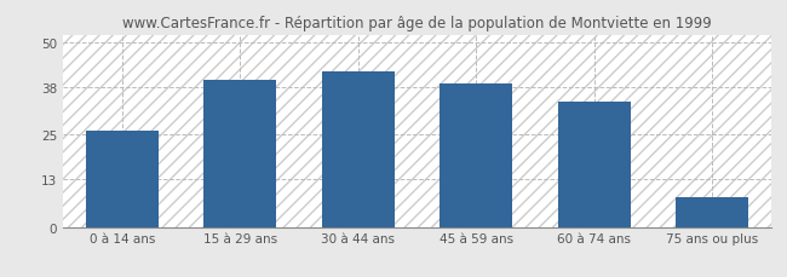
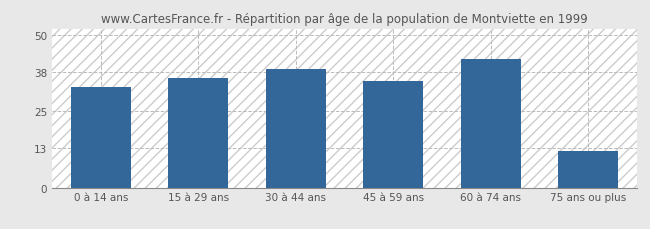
0 à 14 ans: 26 -> 33
15 à 29 ans: 40 -> 36
30 à 44 ans: 42 -> 39
45 à 59 ans: 39 -> 35
60 à 74 ans: 34 -> 42
75 ans ou plus: 8 -> 12
